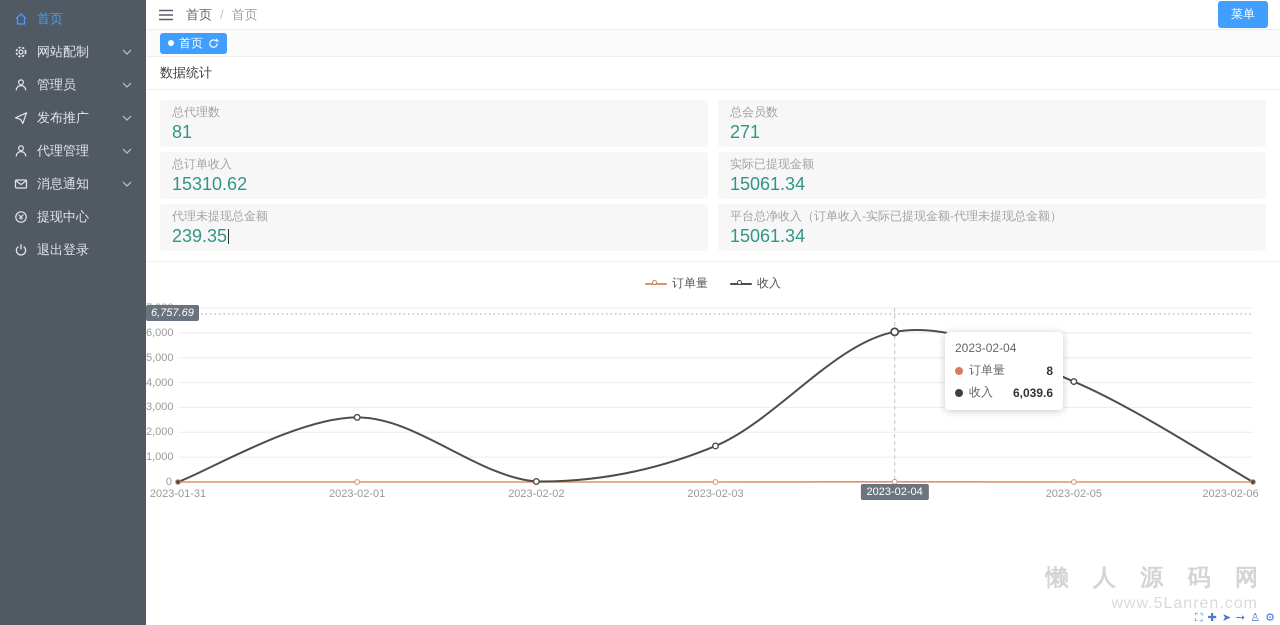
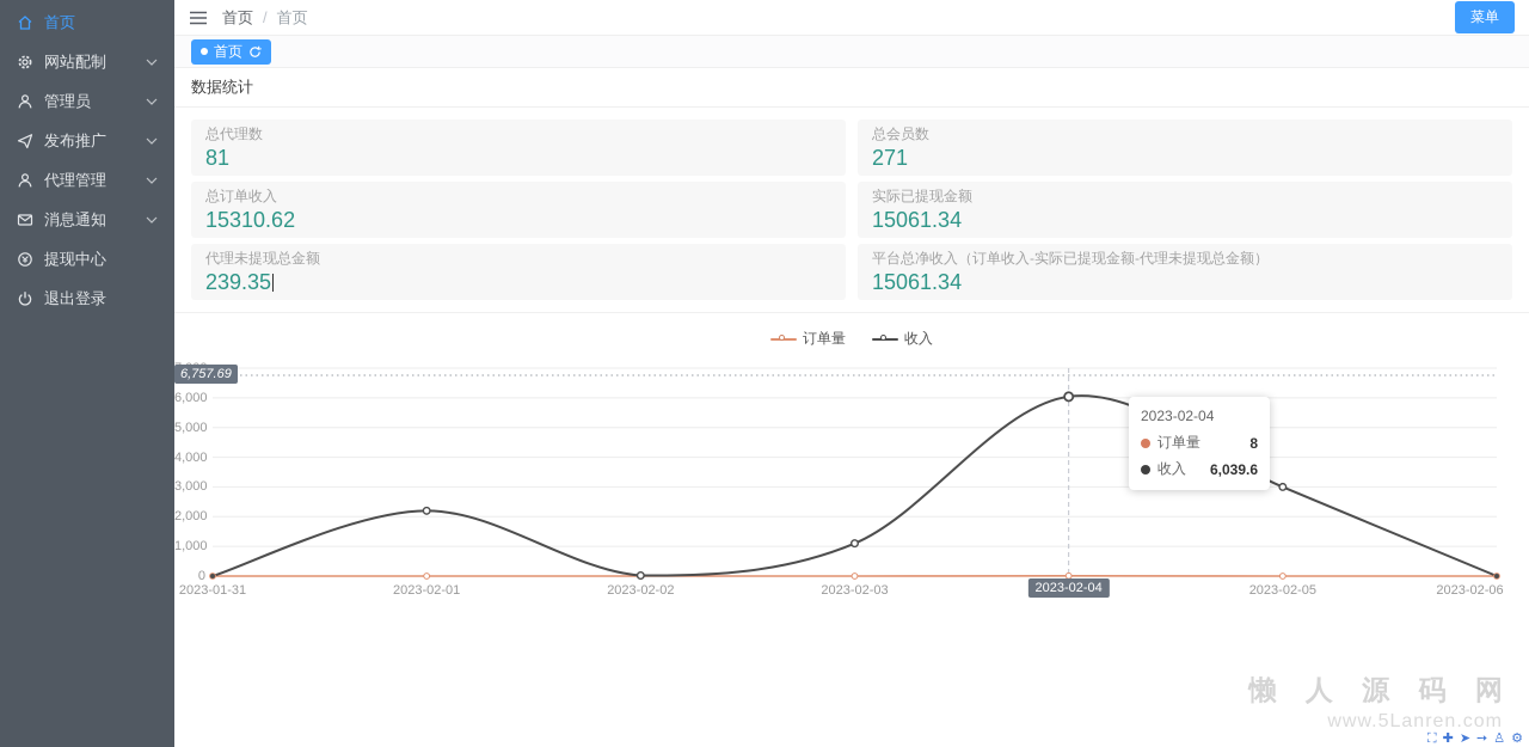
收入/2023-02-01: 2600 -> 2200
收入/2023-02-03: 1400 -> 1100
收入/2023-02-05: 4000 -> 3000
